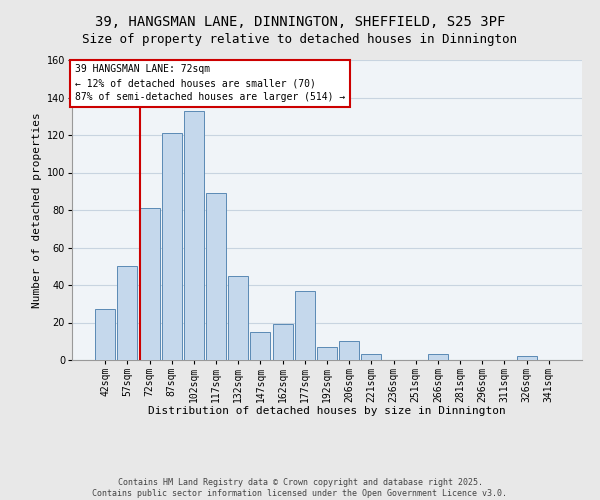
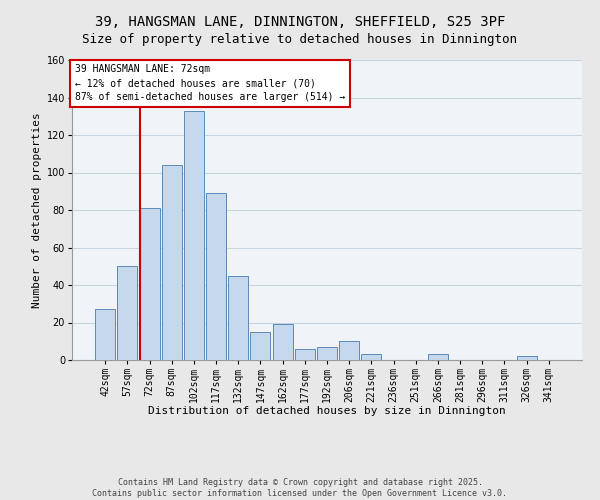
87sqm: 121 -> 104
177sqm: 37 -> 6
